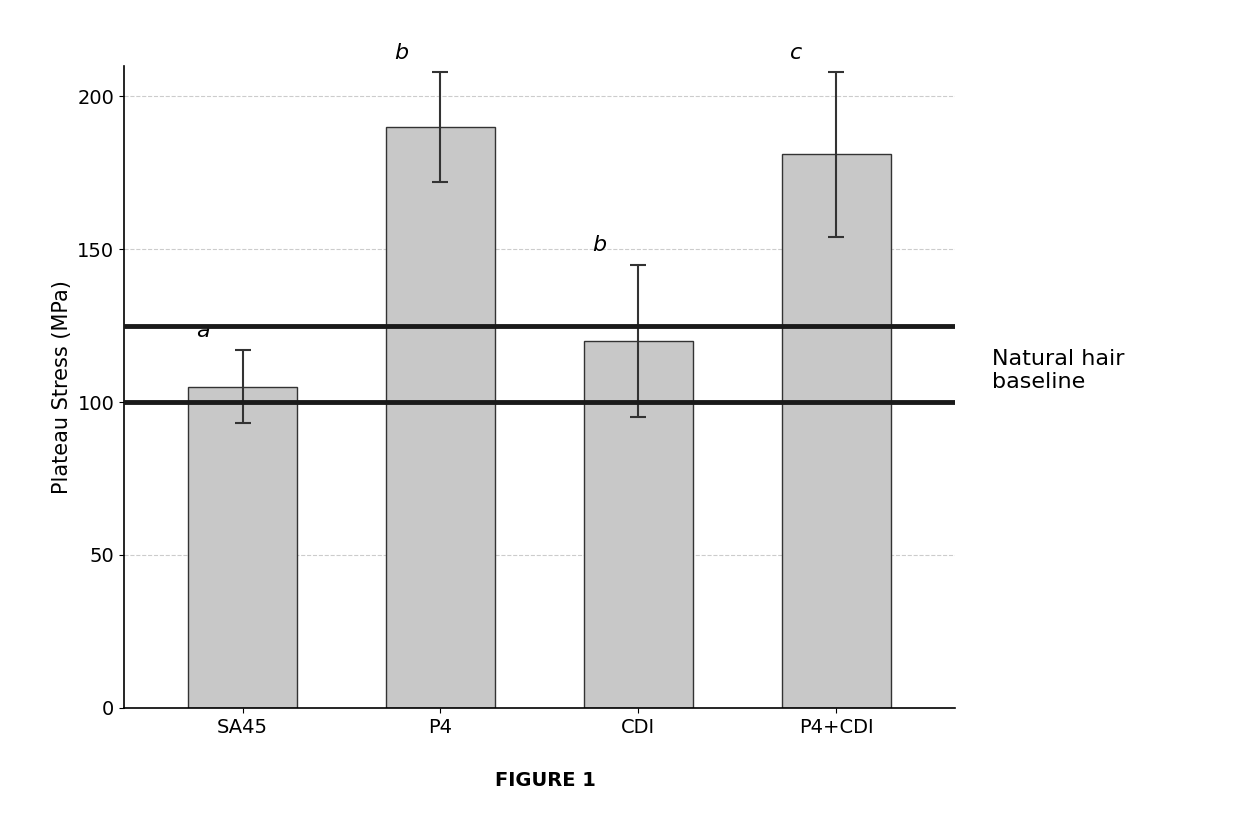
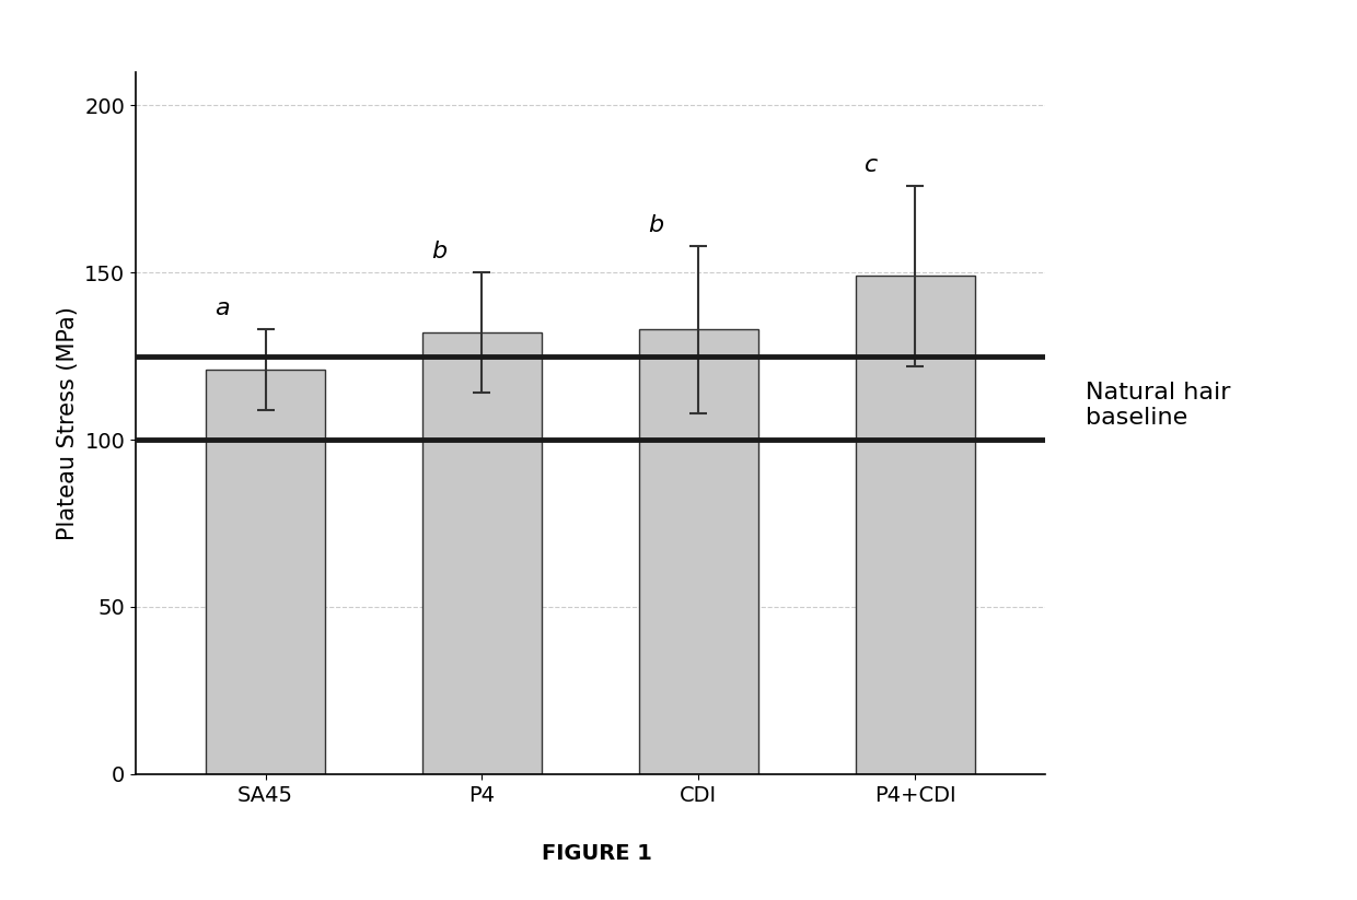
SA45: 105 -> 121
P4: 190 -> 132
CDI: 120 -> 133
P4+CDI: 181 -> 149
